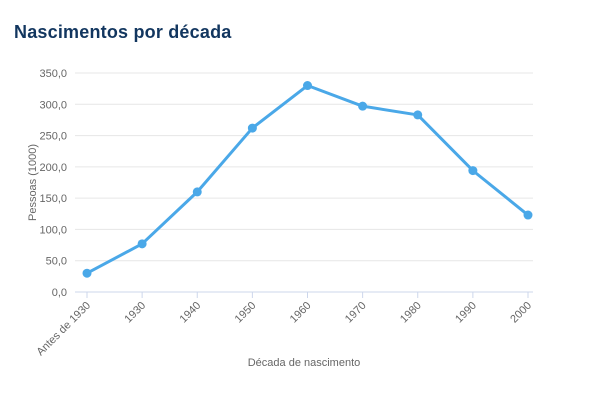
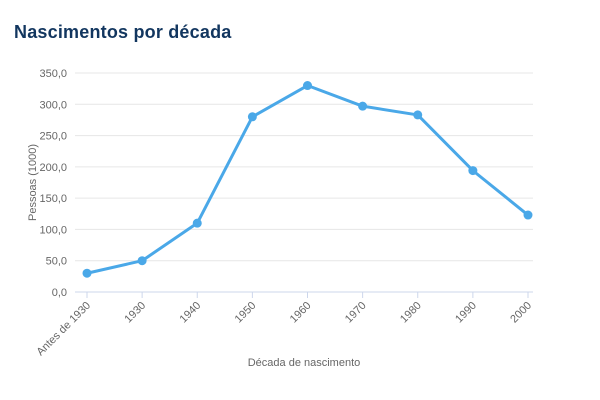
1930: 80 -> 50
1940: 160 -> 110
1950: 260 -> 280
